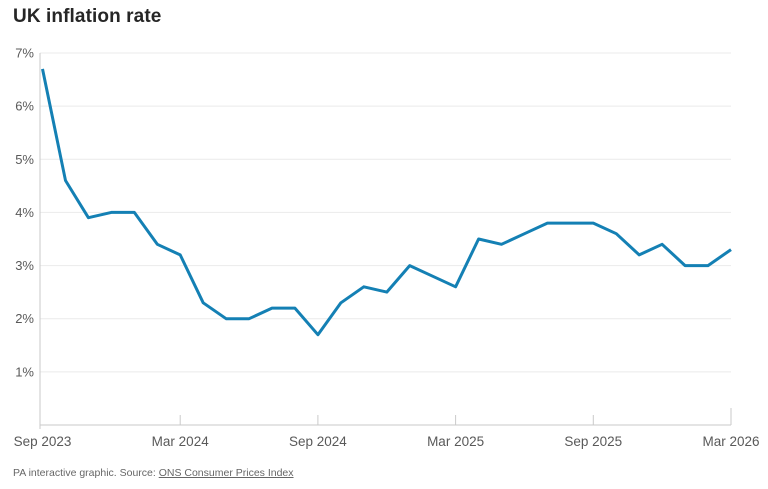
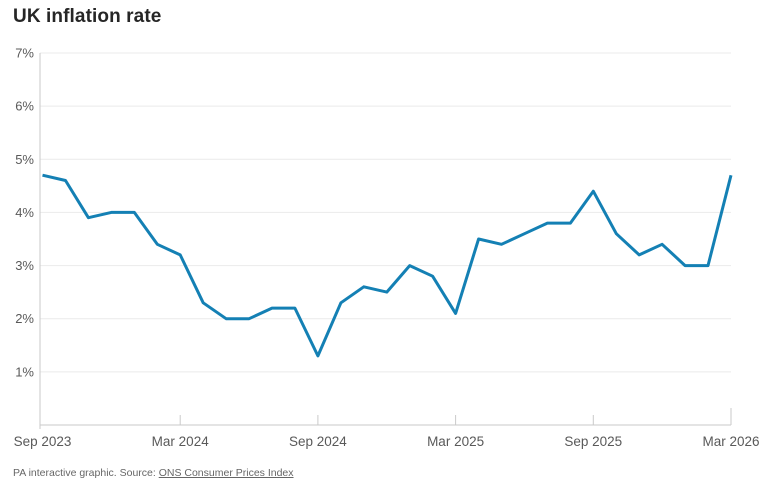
Sep 2023: 6.7% -> 4.7%
Sep 2024: 1.7% -> 1.3%
Mar 2025: 2.6% -> 2.1%
Sep 2025: 3.8% -> 4.4%
Mar 2026: 3.3% -> 4.7%
